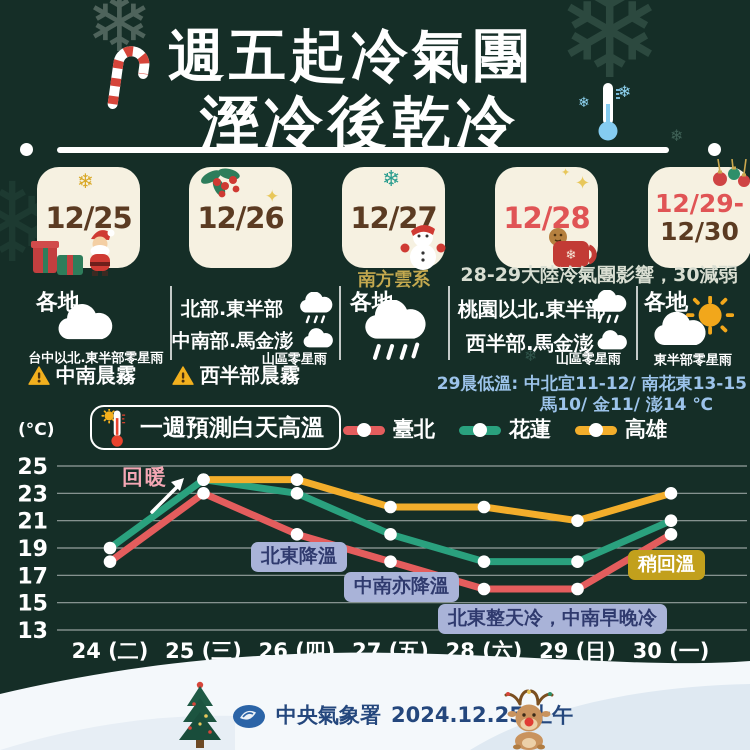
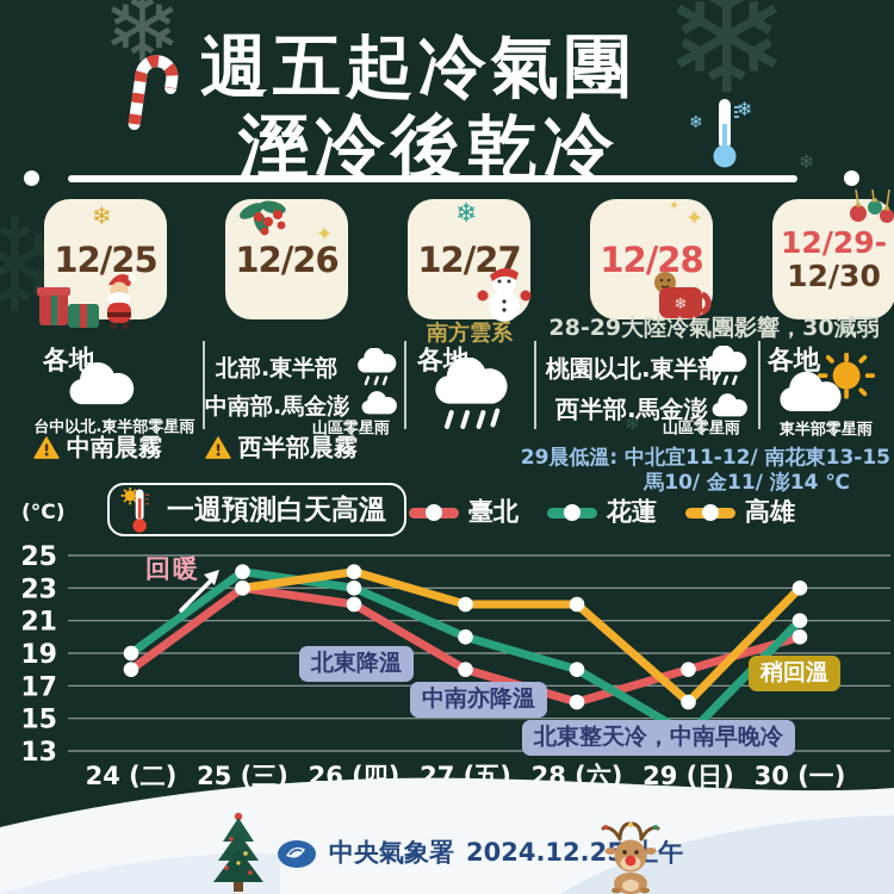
高雄/25 (三): 24 -> 23
臺北/26 (四): 20 -> 22
臺北/29 (日): 16 -> 18
花蓮/29 (日): 18 -> 14
高雄/29 (日): 21 -> 16
